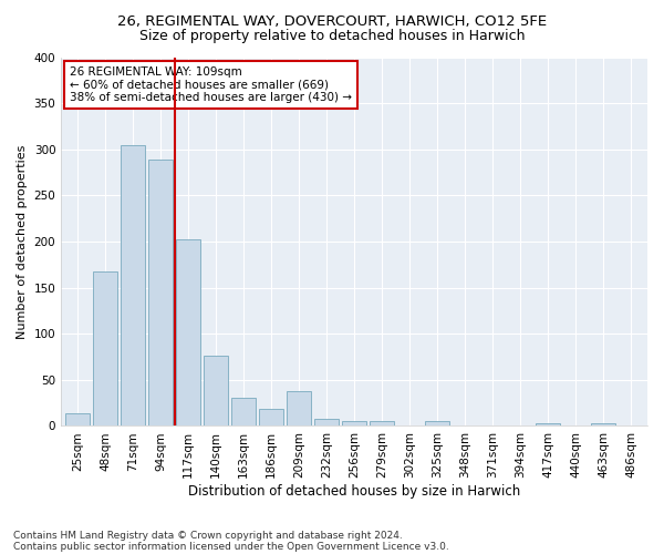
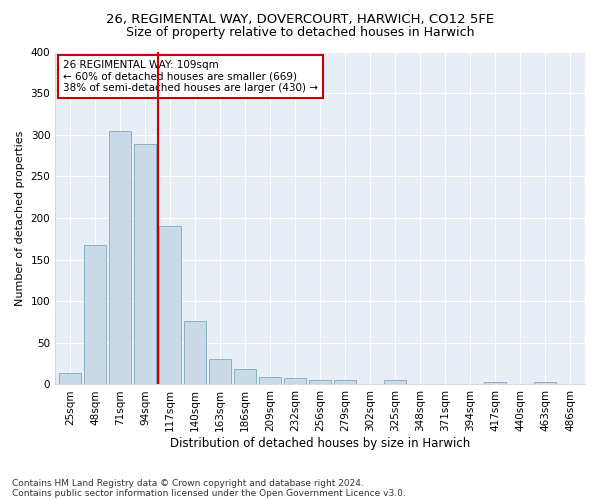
117sqm: 202 -> 190
209sqm: 38 -> 9
